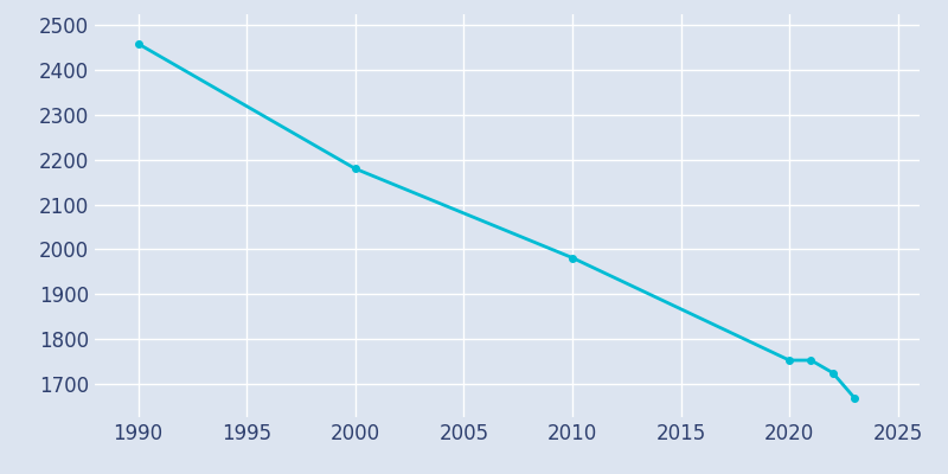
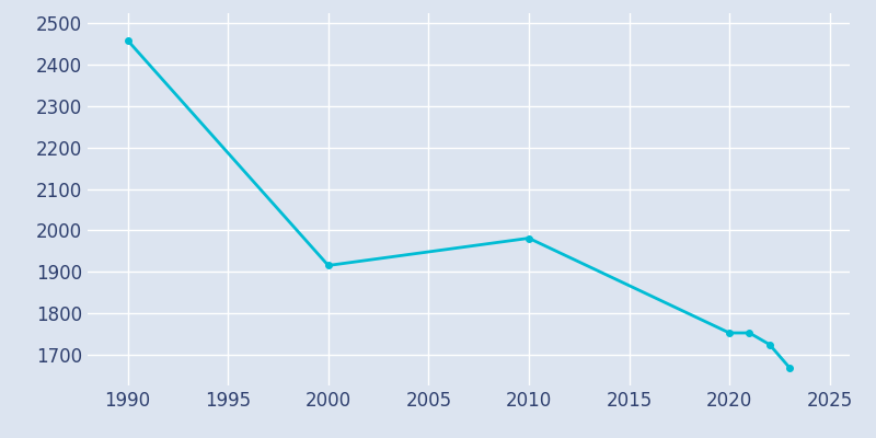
2000: 2180 -> 1915
